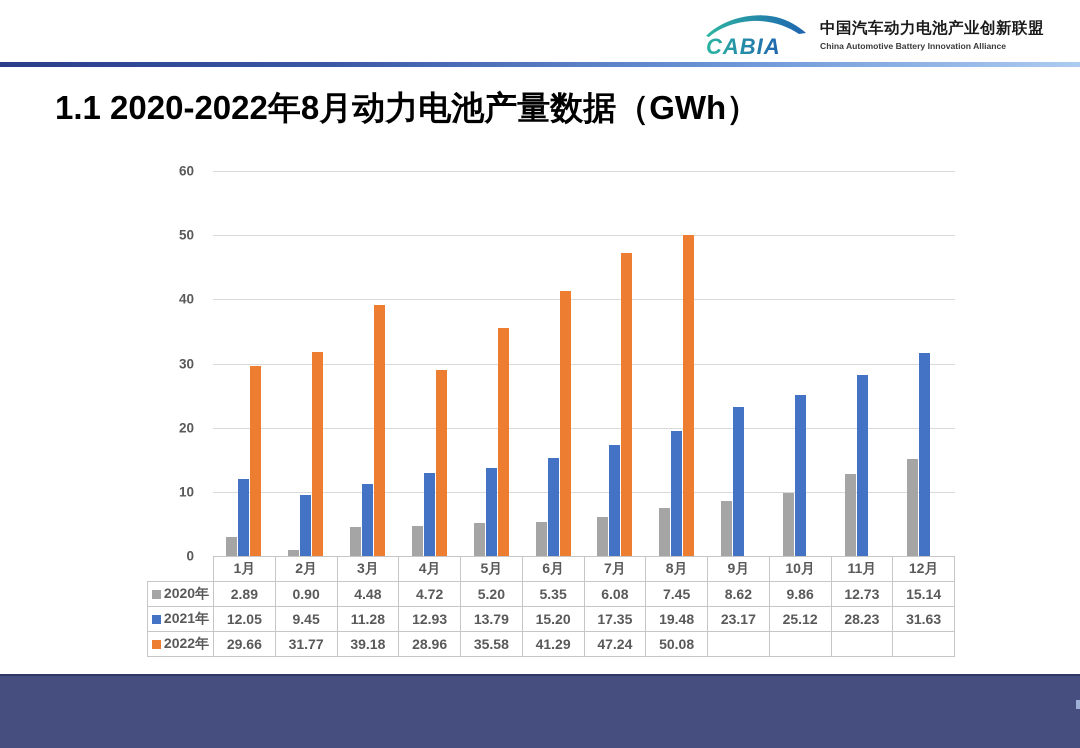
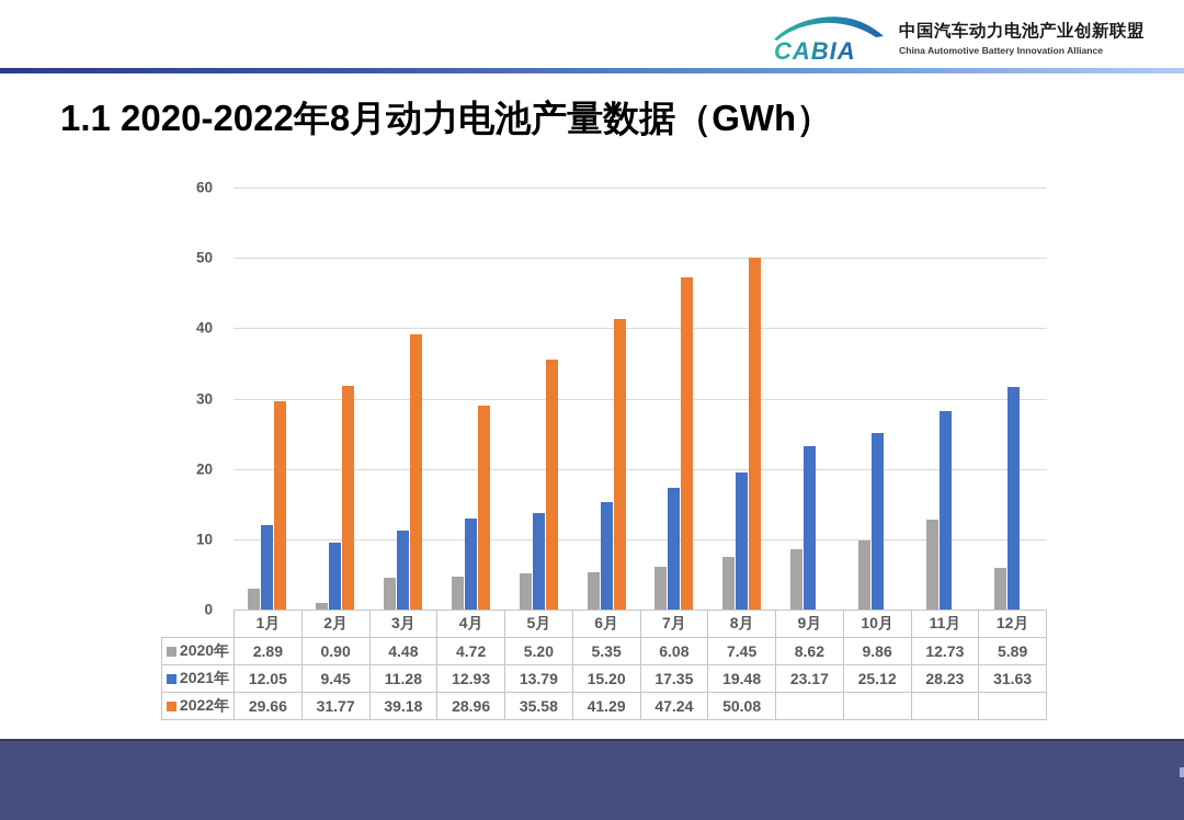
2020年/12月: 15.14 -> 5.89
